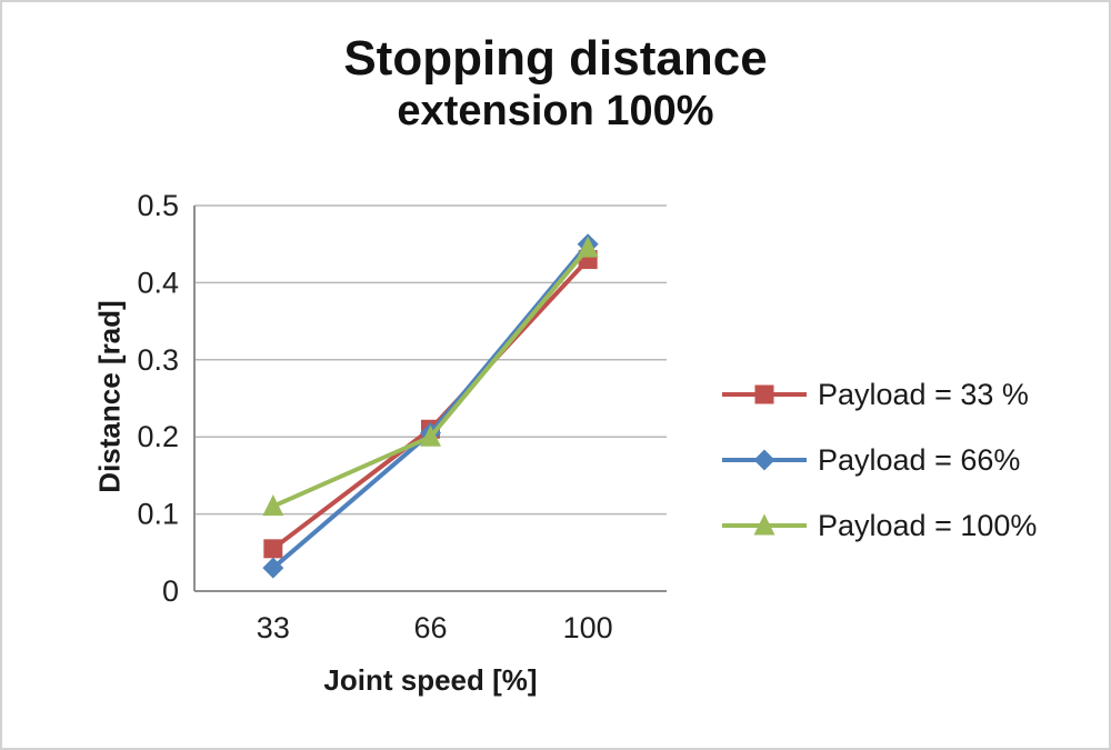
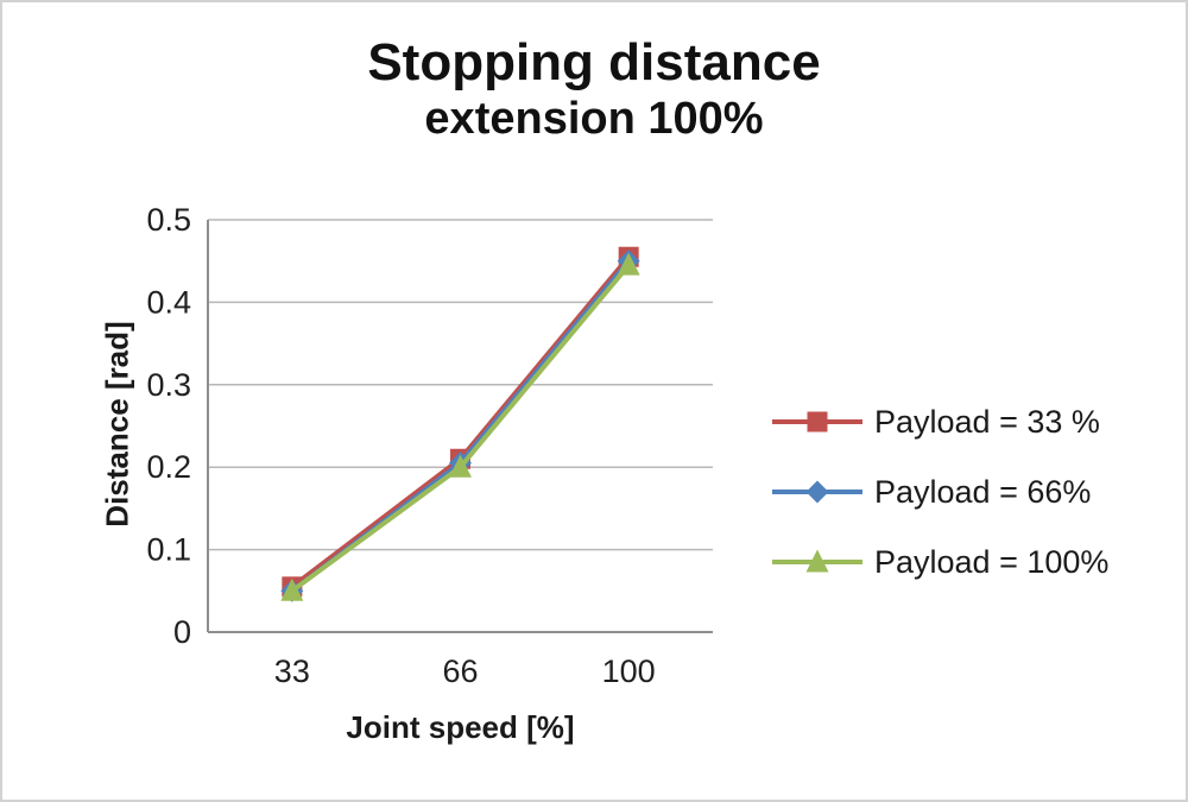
Payload = 66%/33: 0.03 -> 0.05
Payload = 100%/33: 0.11 -> 0.05
Payload = 33 %/100: 0.43 -> 0.46
